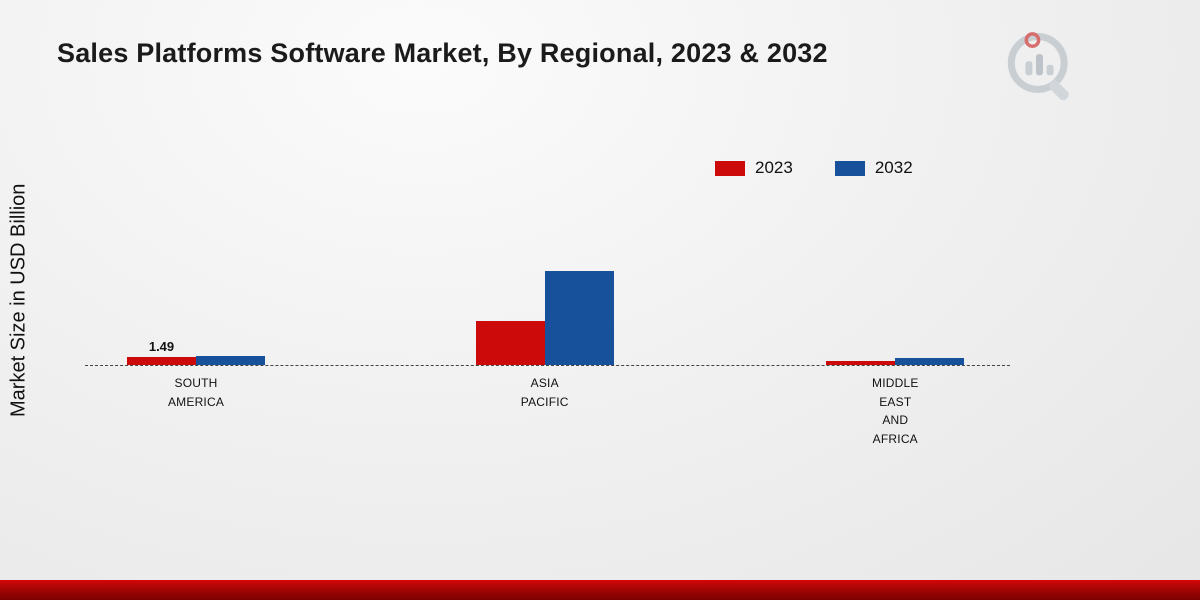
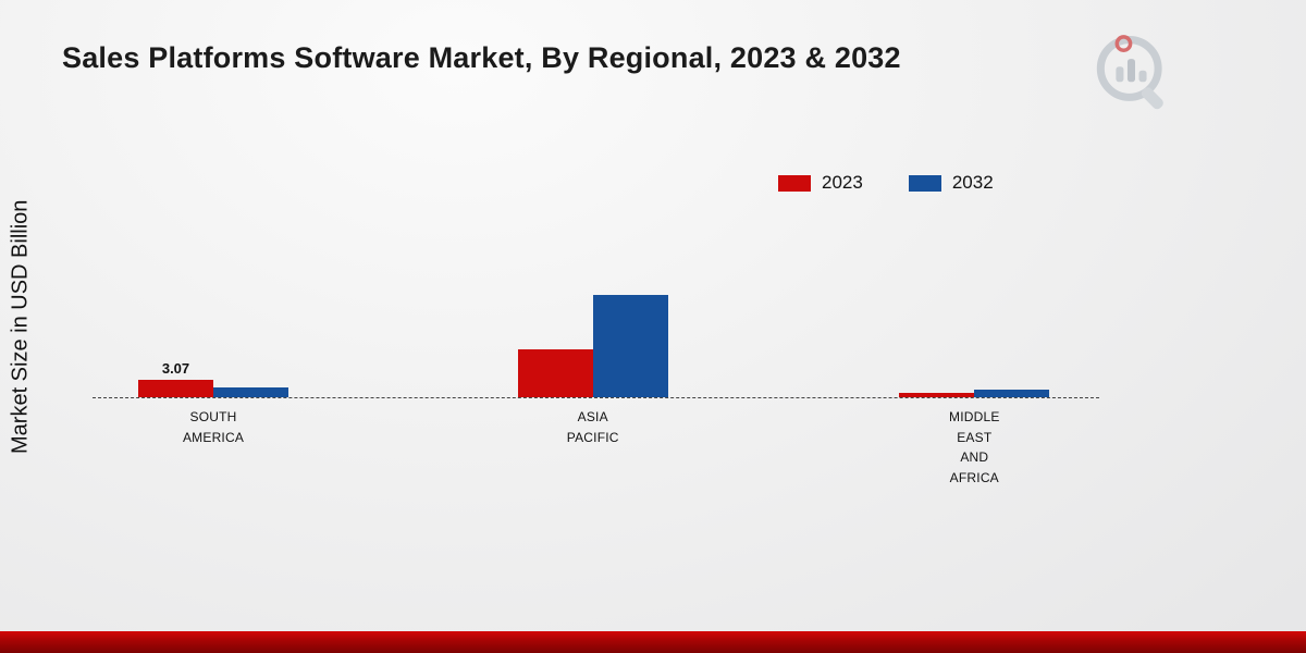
2023/SOUTH AMERICA: 1.49 -> 3.07
